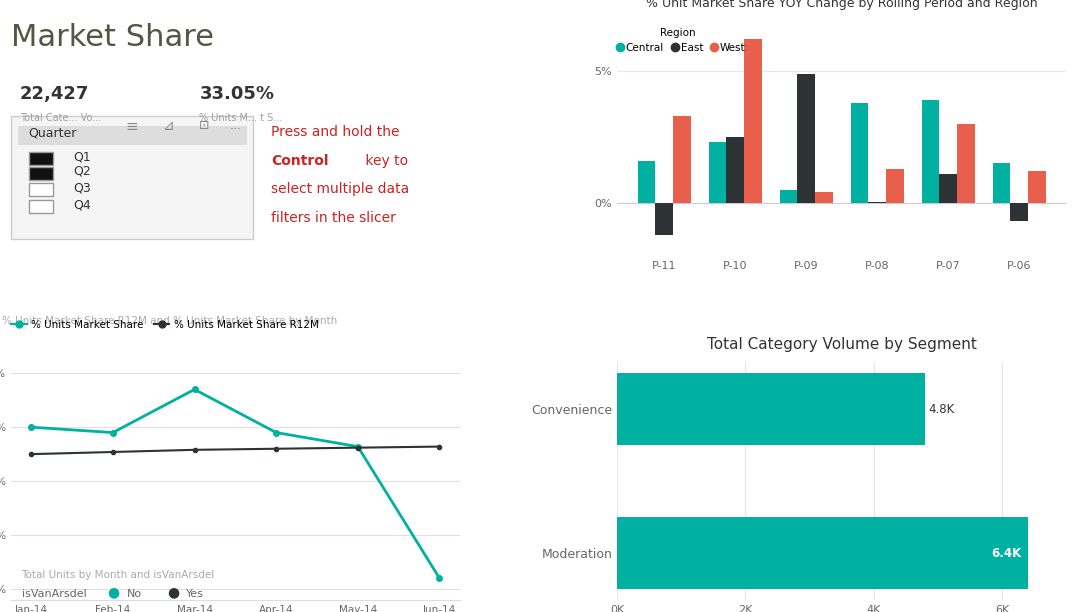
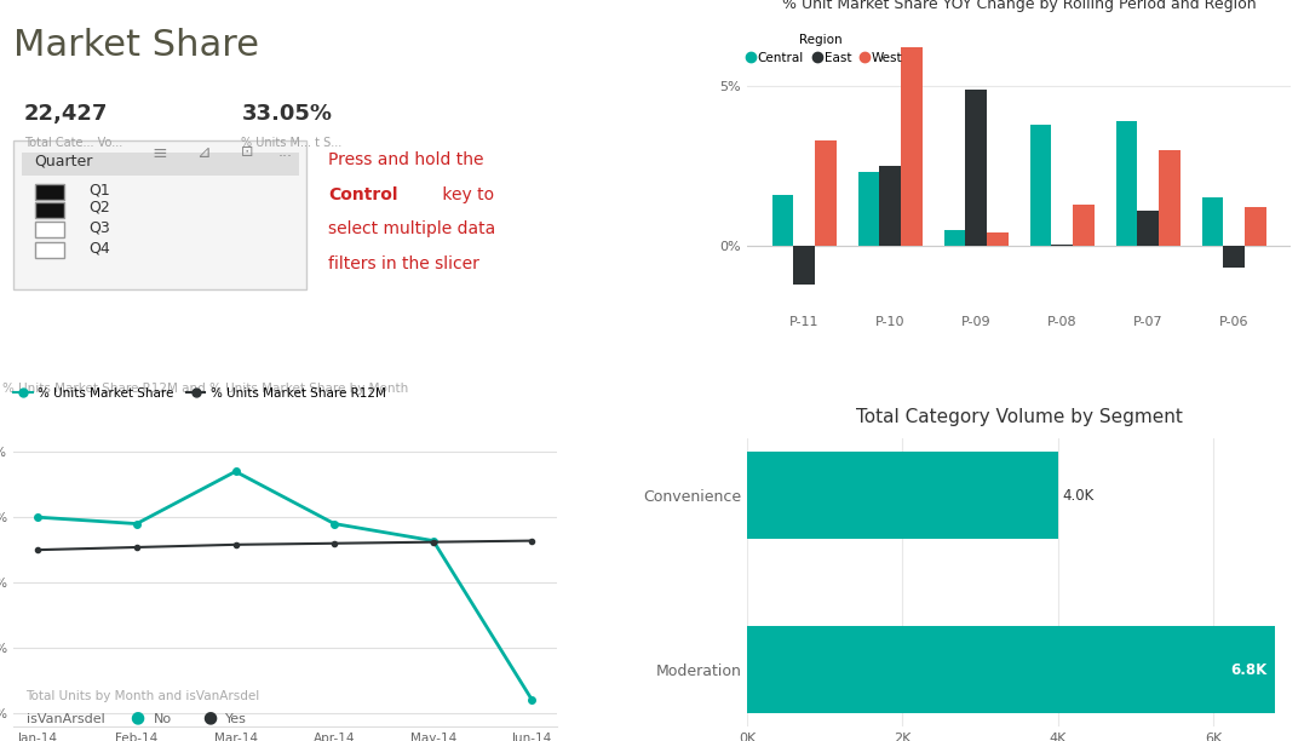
Total Category Volume by Segment/Convenience: 4.8K -> 4.0K
Total Category Volume by Segment/Moderation: 6.4K -> 6.8K
